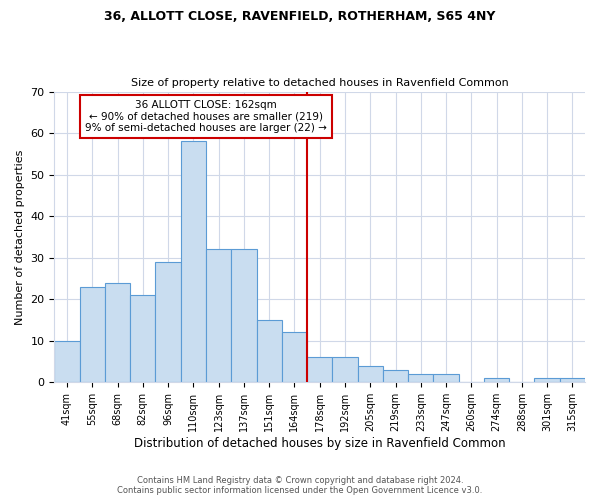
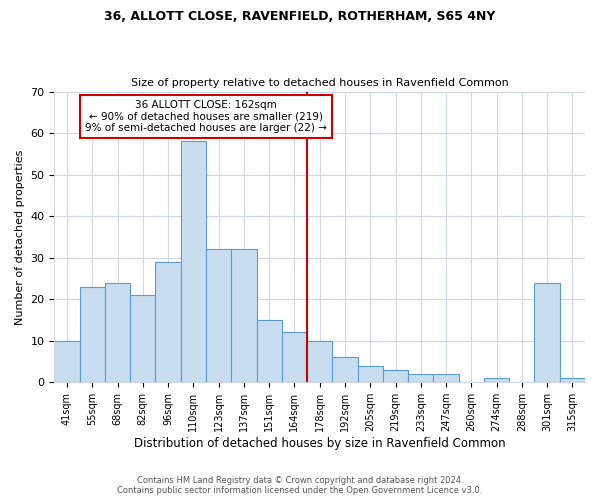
178sqm: 6 -> 10
301sqm: 1 -> 24
